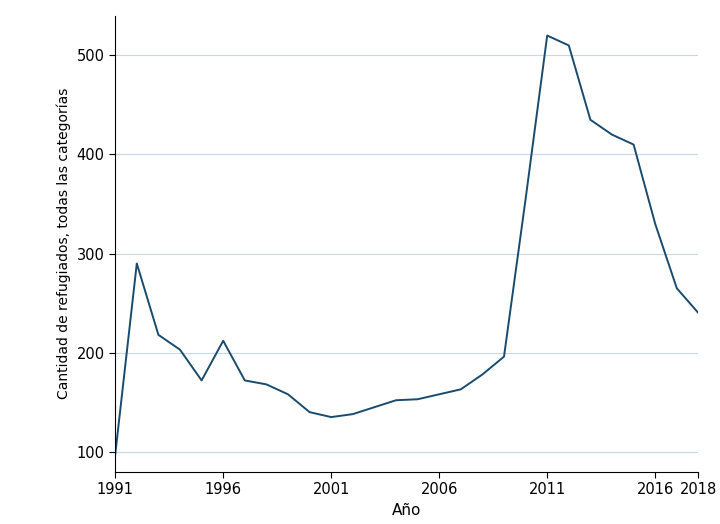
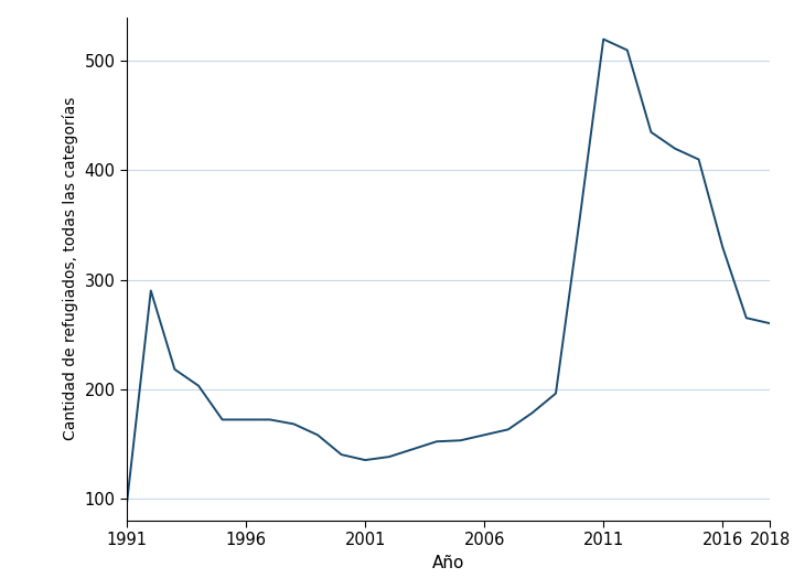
1996: 212 -> 172
2018: 240 -> 260
